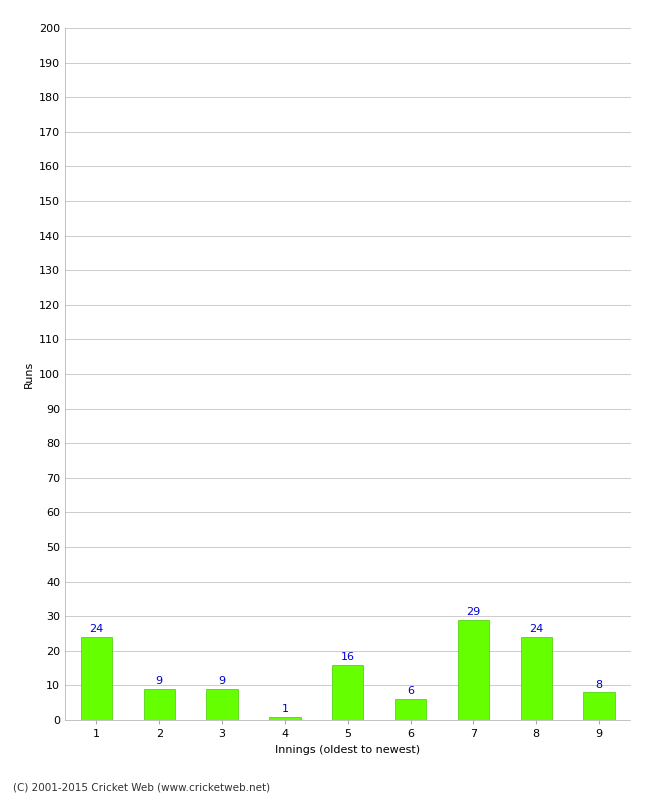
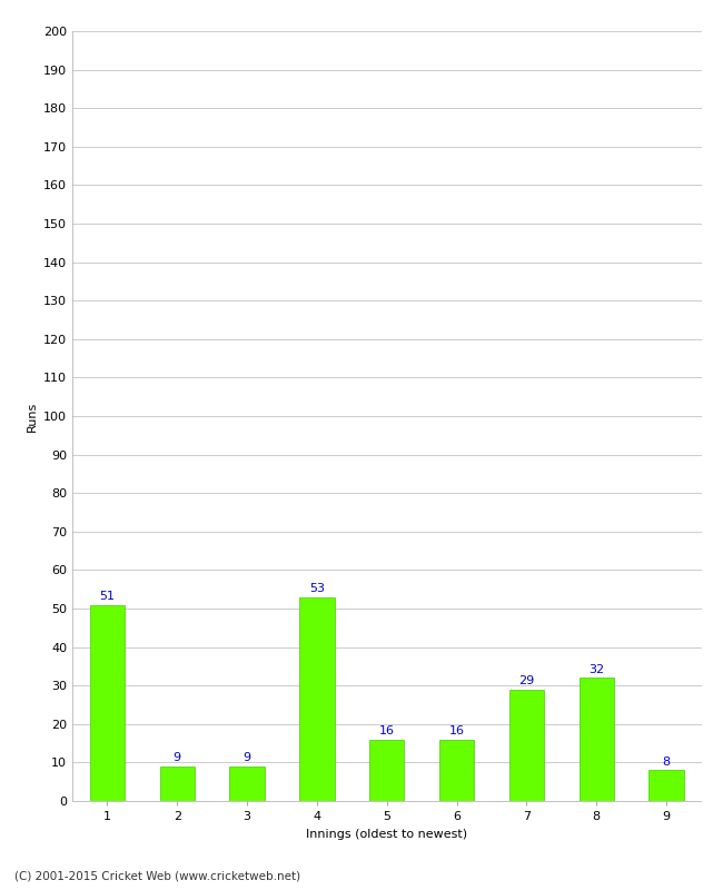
1: 24 -> 51
4: 1 -> 53
6: 6 -> 16
8: 24 -> 32
